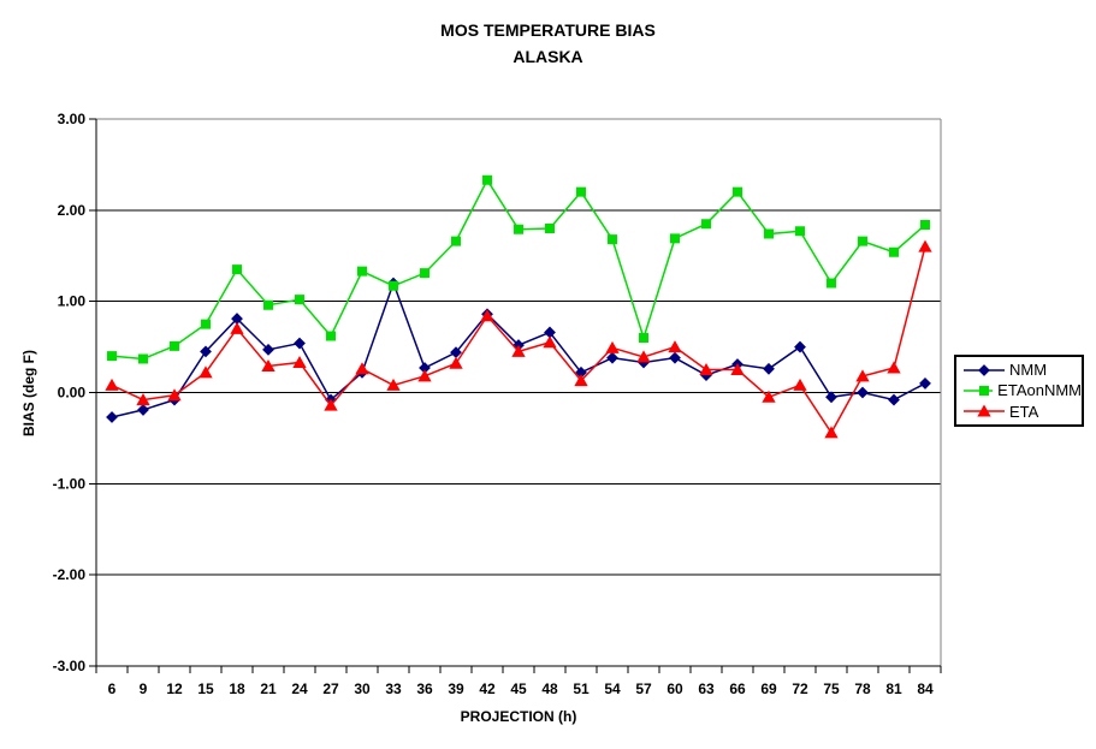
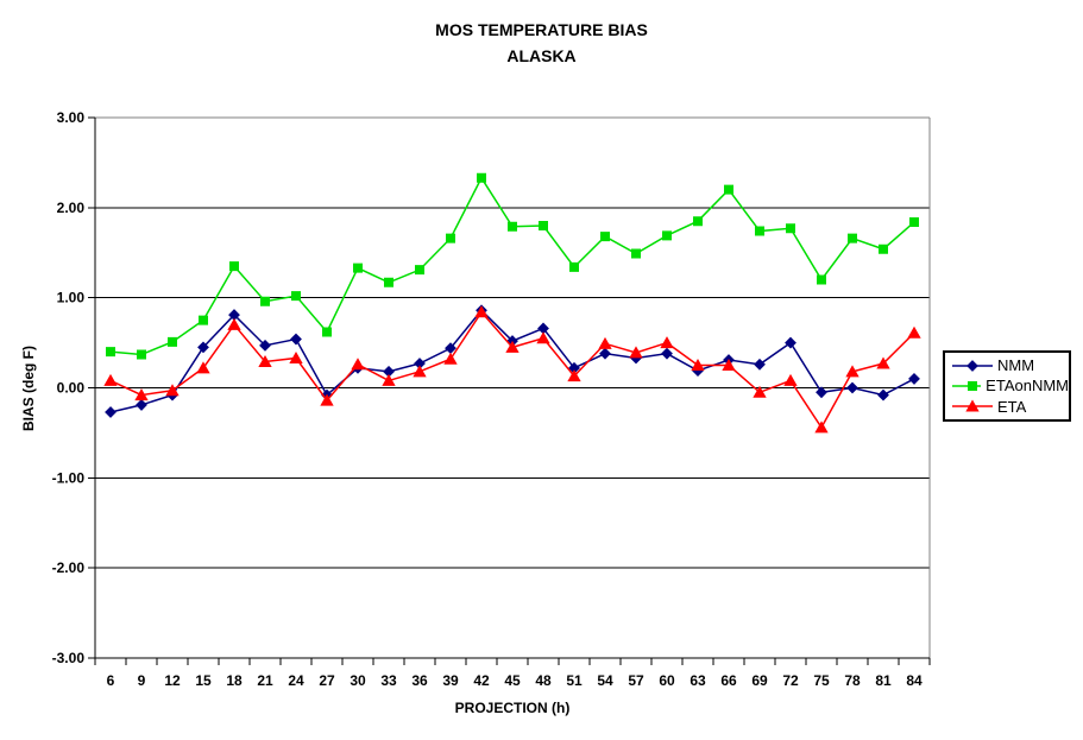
NMM/33: 1.2 -> 0.2
ETAonNMM/51: 2.2 -> 1.3
ETAonNMM/57: 0.6 -> 1.5
ETA/84: 1.6 -> 0.6
